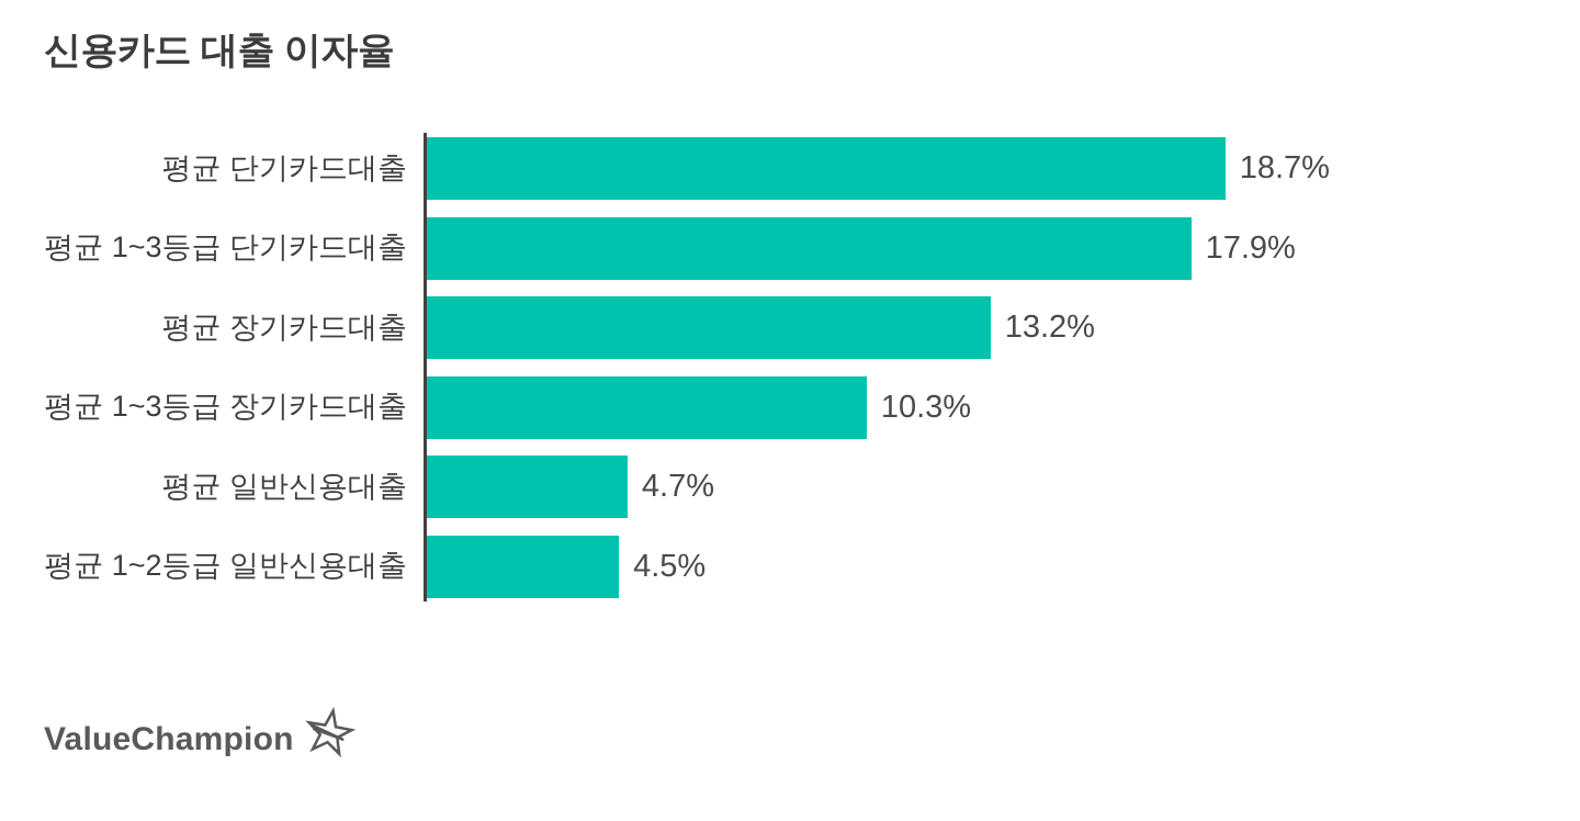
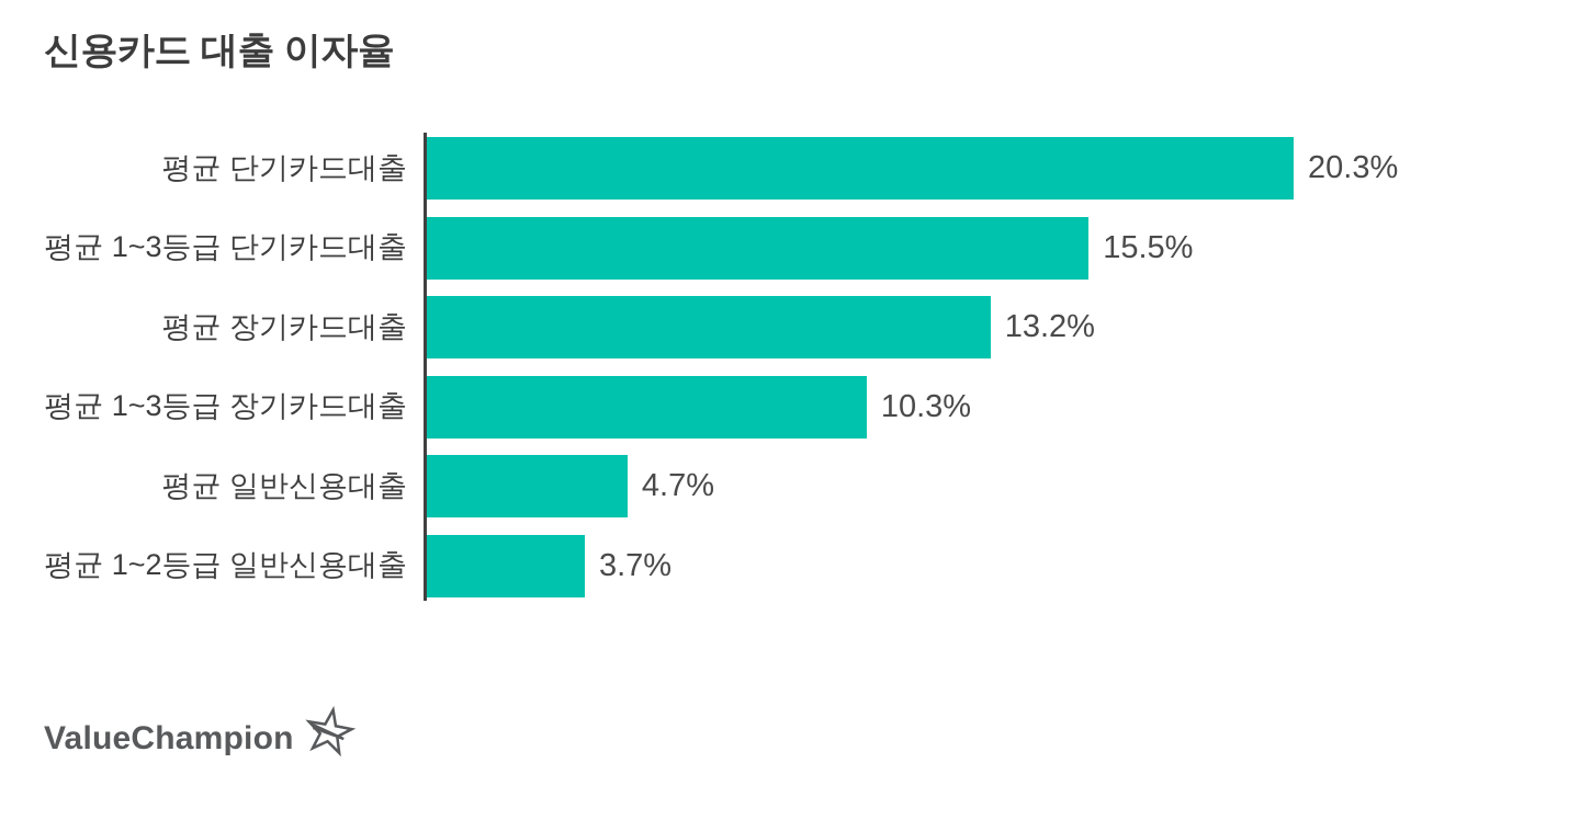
평균 단기카드대출: 18.7% -> 20.3%
평균 1~3등급 단기카드대출: 17.9% -> 15.5%
평균 1~2등급 일반신용대출: 4.5% -> 3.7%
